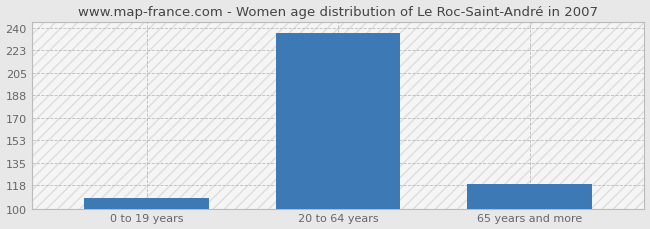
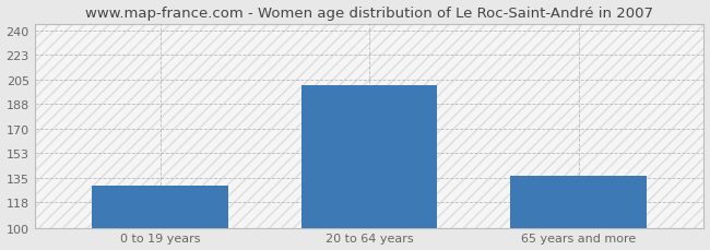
0 to 19 years: 108 -> 130
20 to 64 years: 236 -> 201
65 years and more: 119 -> 137
